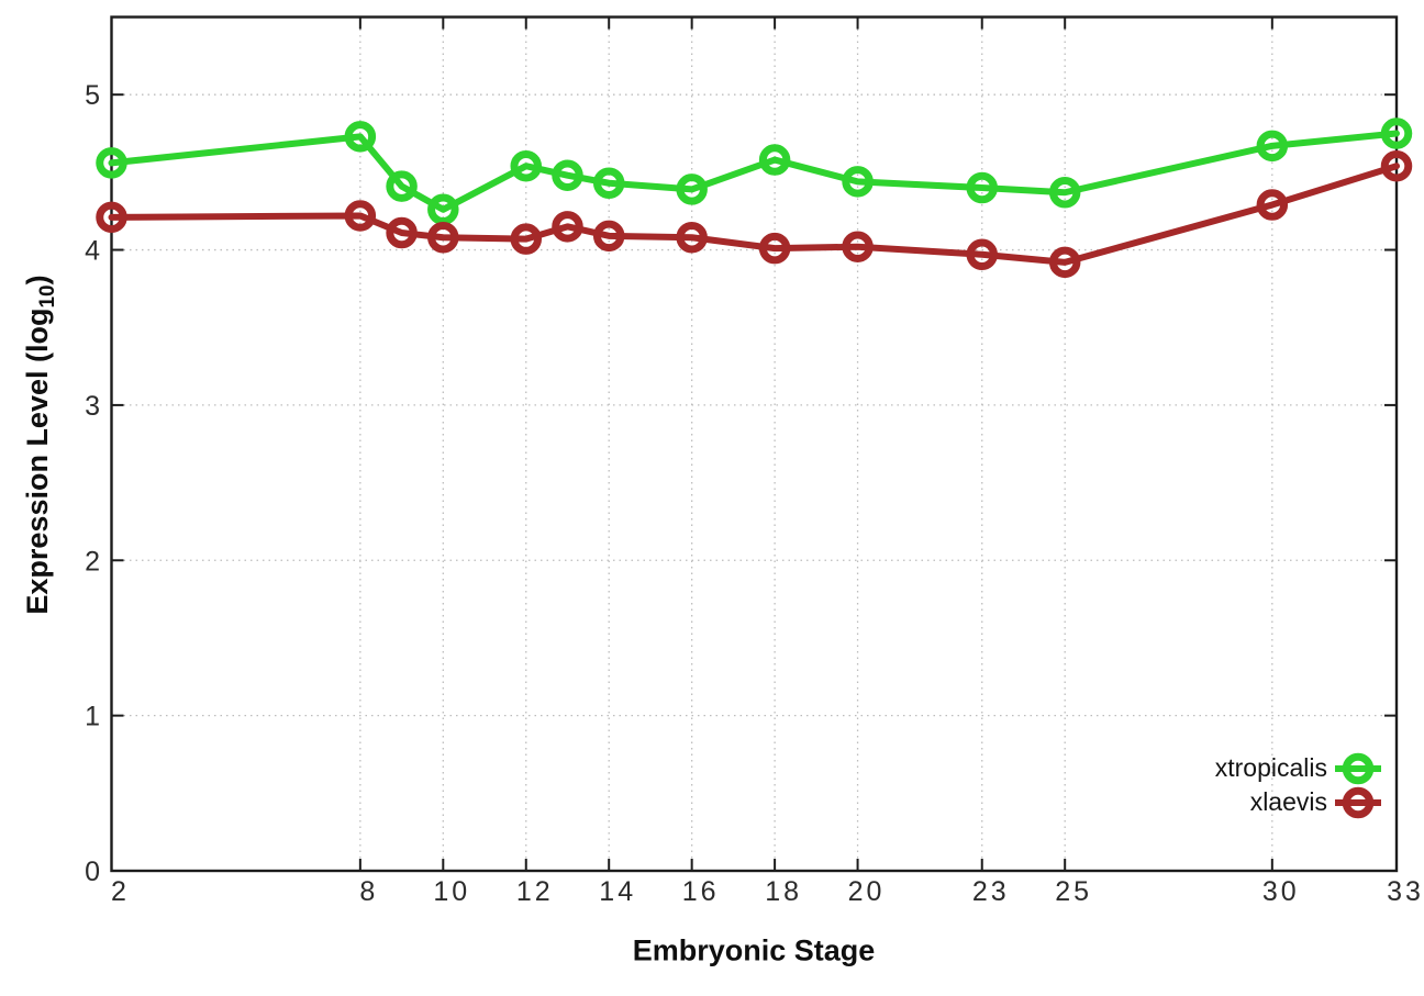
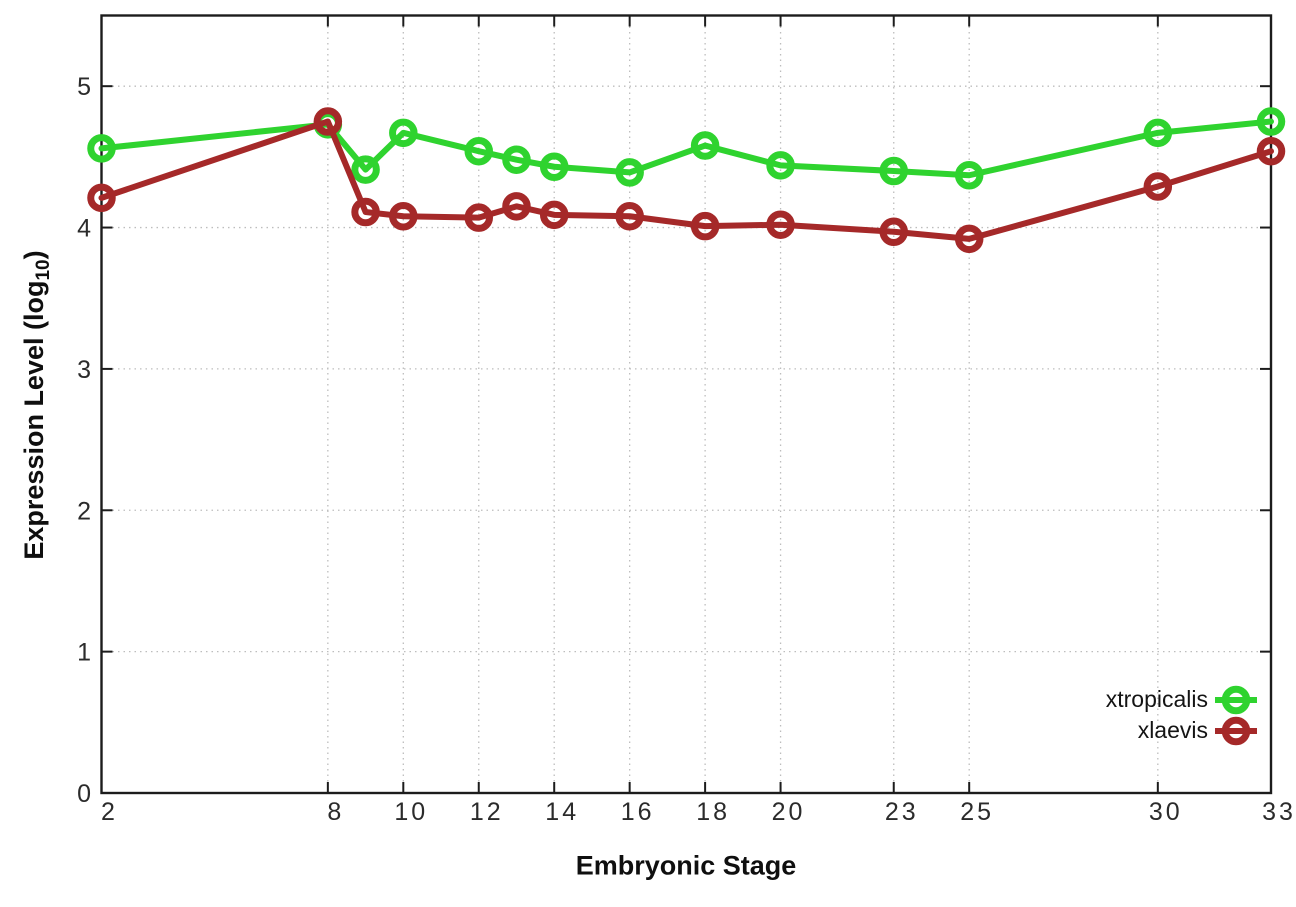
xlaevis/8: 4.22 -> 4.75
xtropicalis/10: 4.26 -> 4.67
